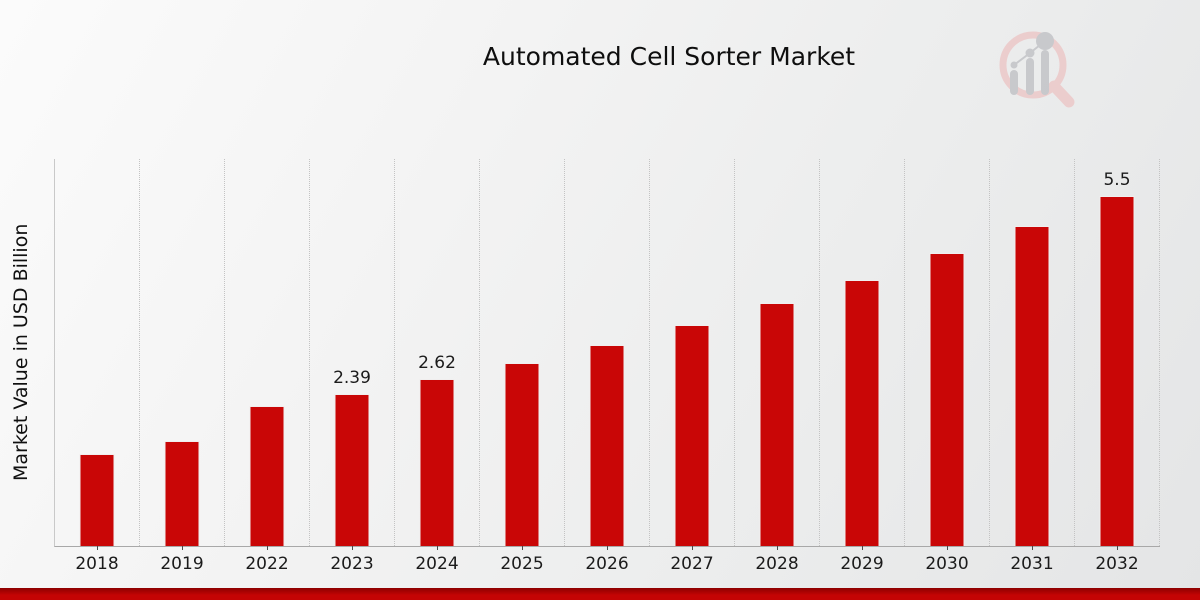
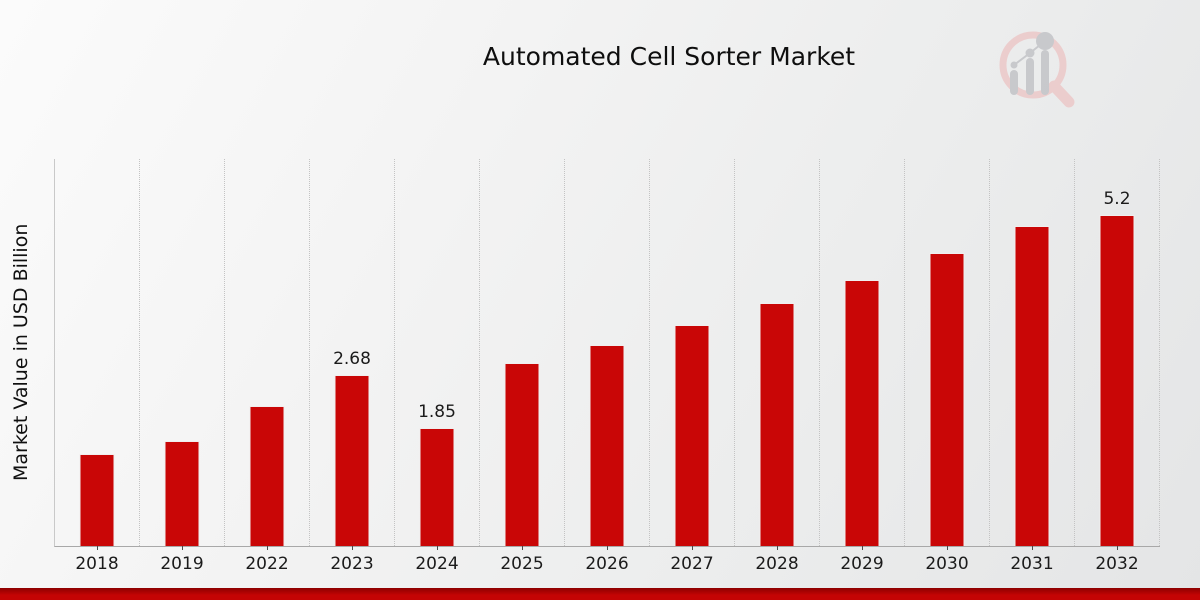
2023: 2.39 -> 2.68
2024: 2.62 -> 1.85
2032: 5.5 -> 5.2
